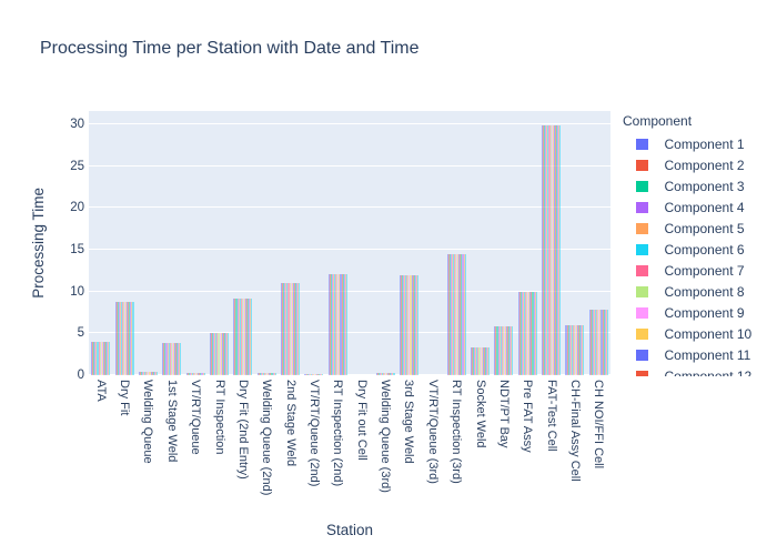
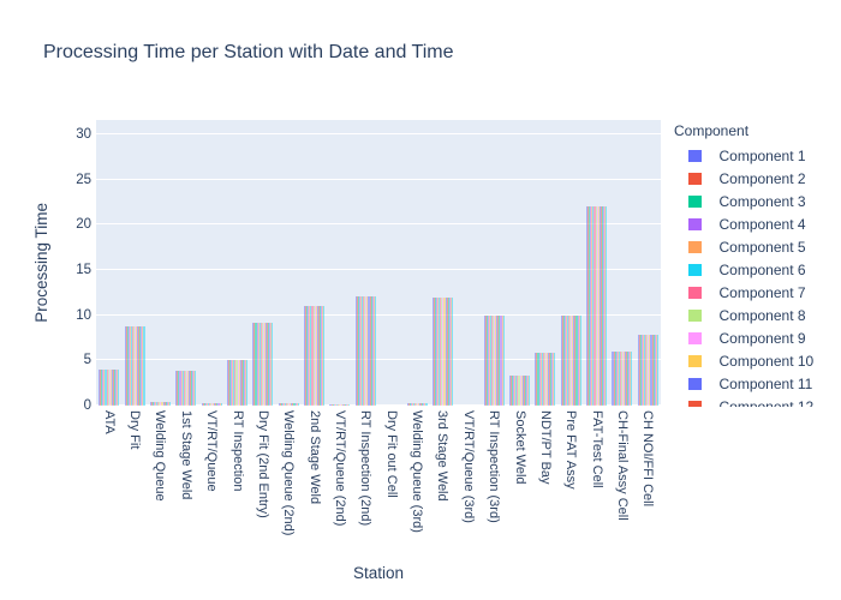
RT Inspection (3rd): 14 -> 10
FAT-Test Cell: 30 -> 22
